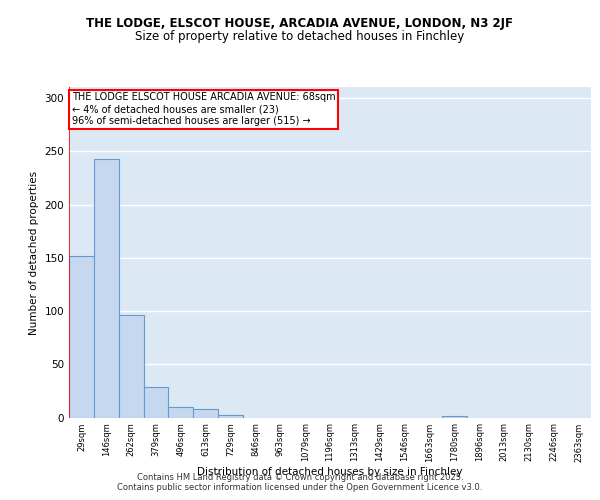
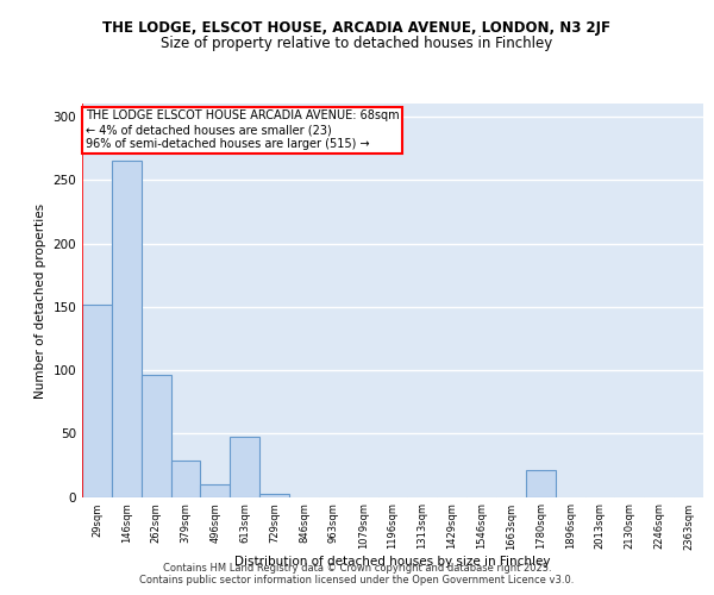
146sqm: 243 -> 265
613sqm: 8 -> 47
1780sqm: 1 -> 21
